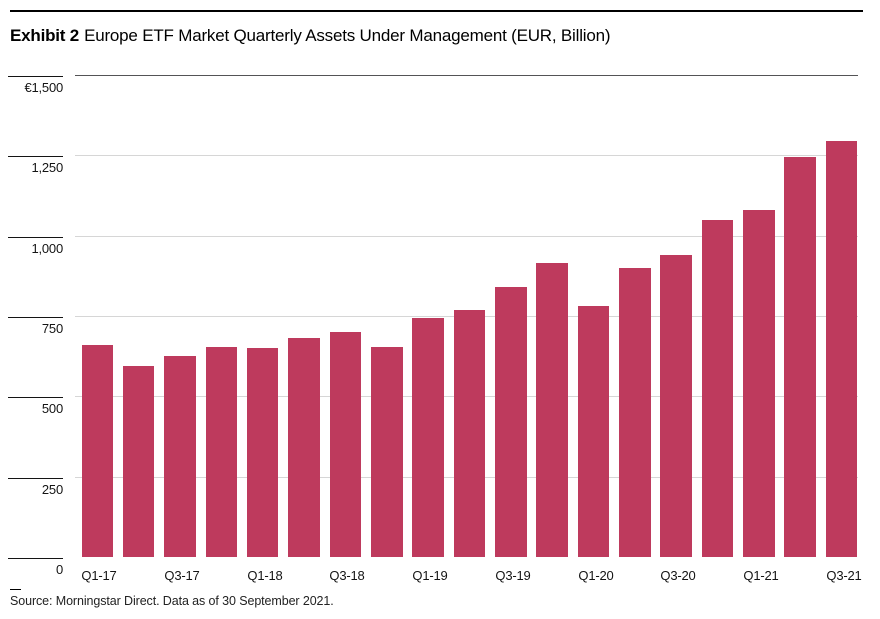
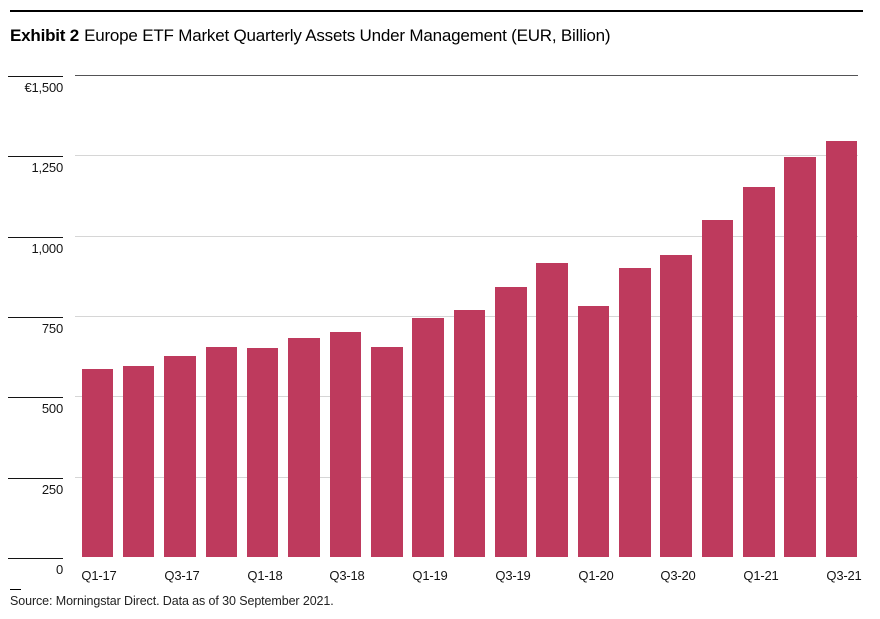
Q1-17: €660 -> €580
Q1-21: €1080 -> €1150
